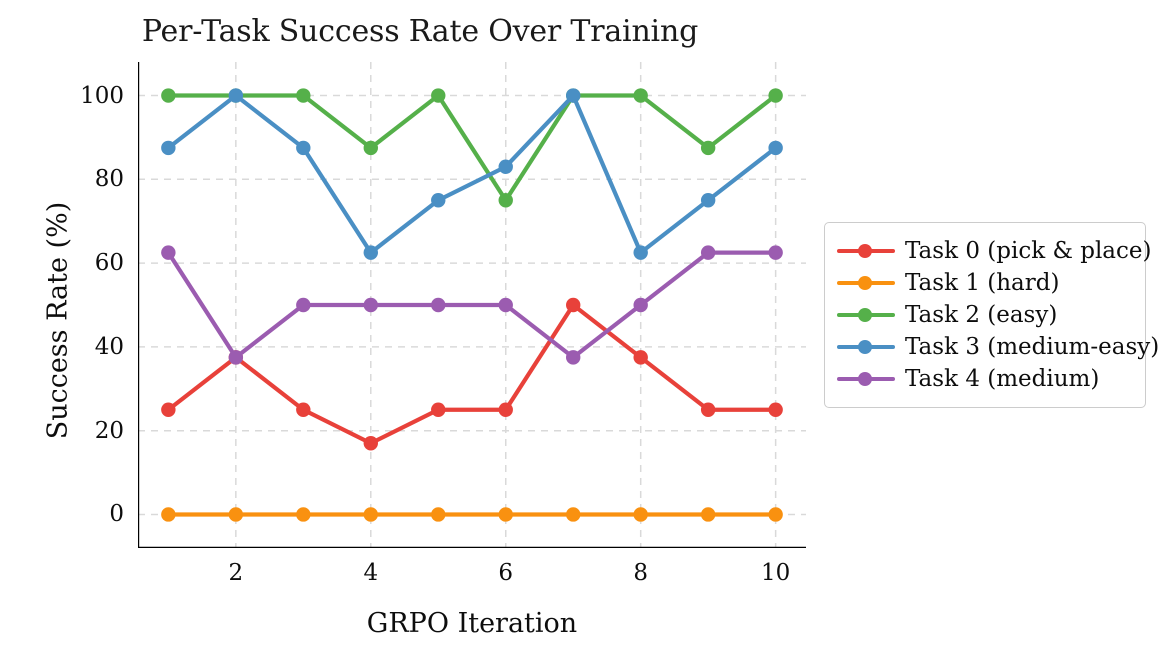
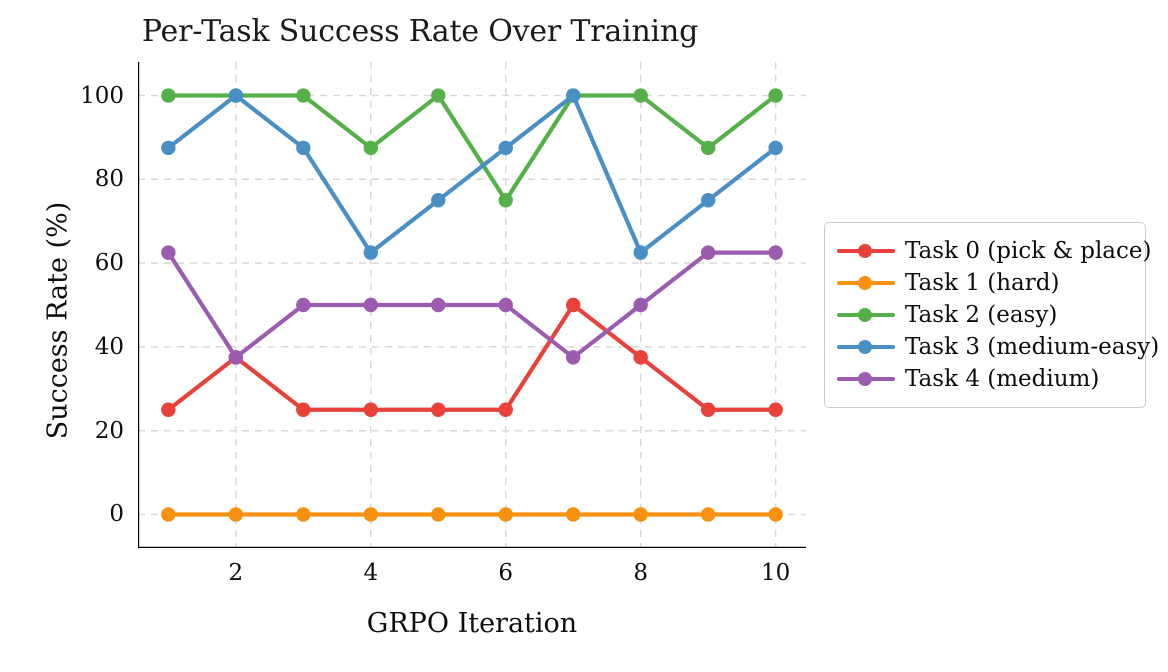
Task 0 (pick & place)/4: 17 -> 25
Task 3 (medium-easy)/6: 83 -> 88
